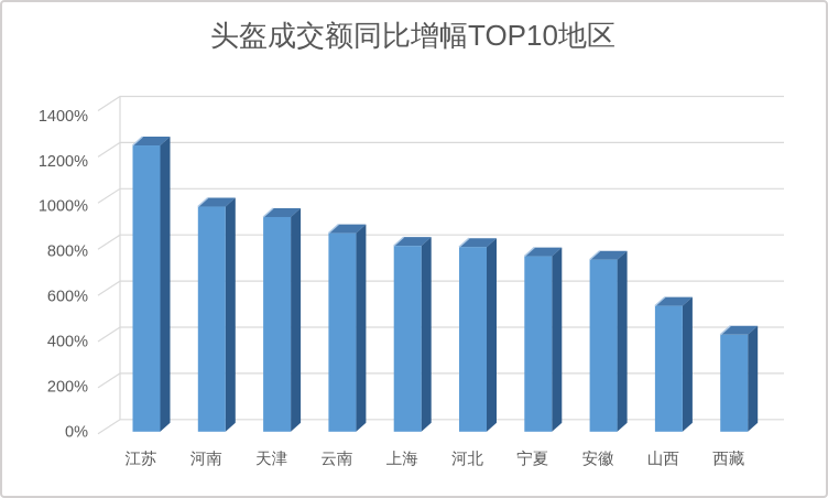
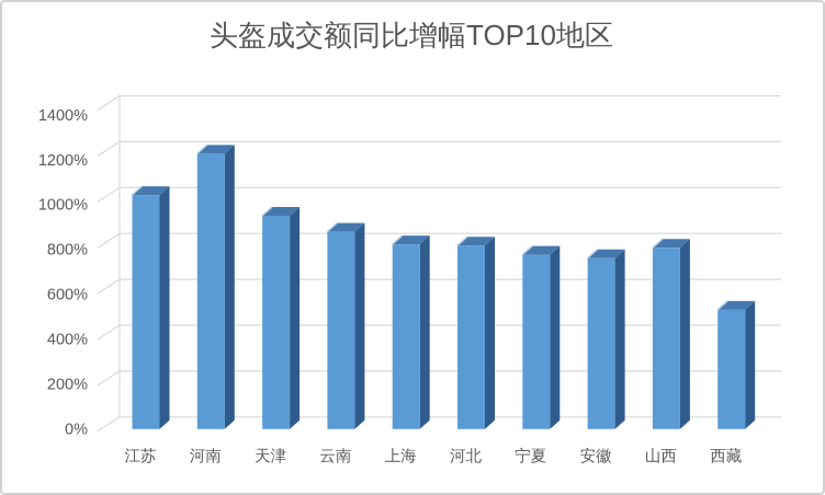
江苏: 1240% -> 1020%
河南: 980% -> 1200%
山西: 540% -> 790%
西藏: 420% -> 520%
